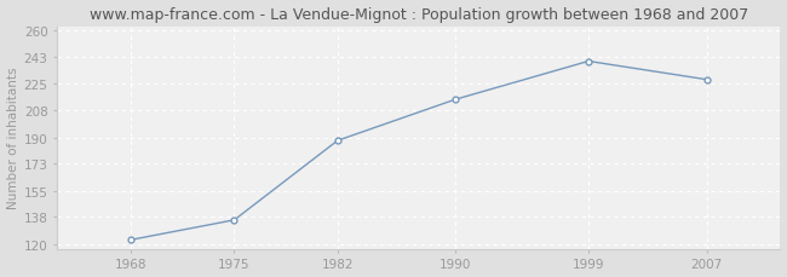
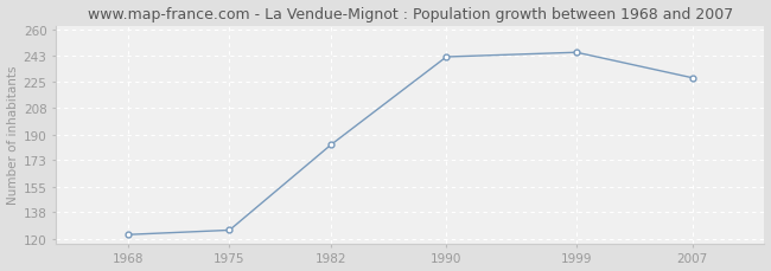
1975: 136 -> 126
1982: 188 -> 183
1990: 215 -> 242
1999: 240 -> 245
